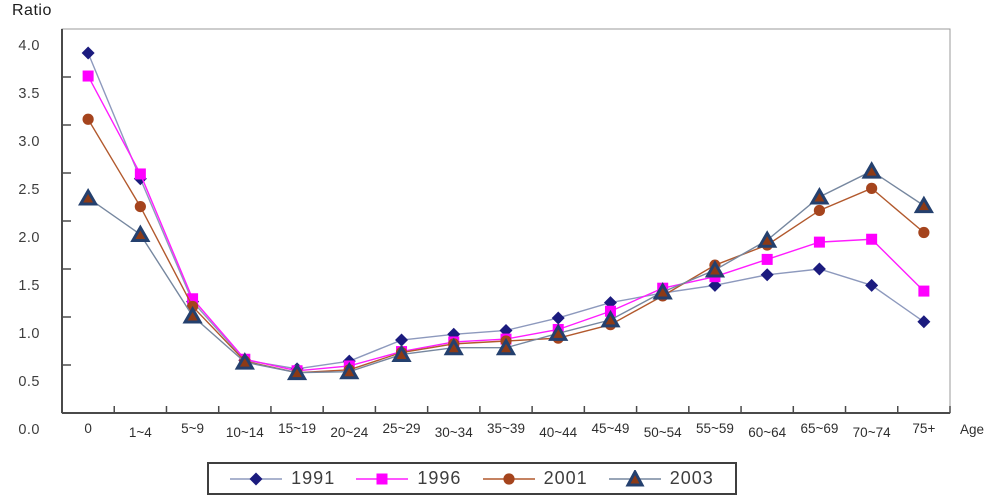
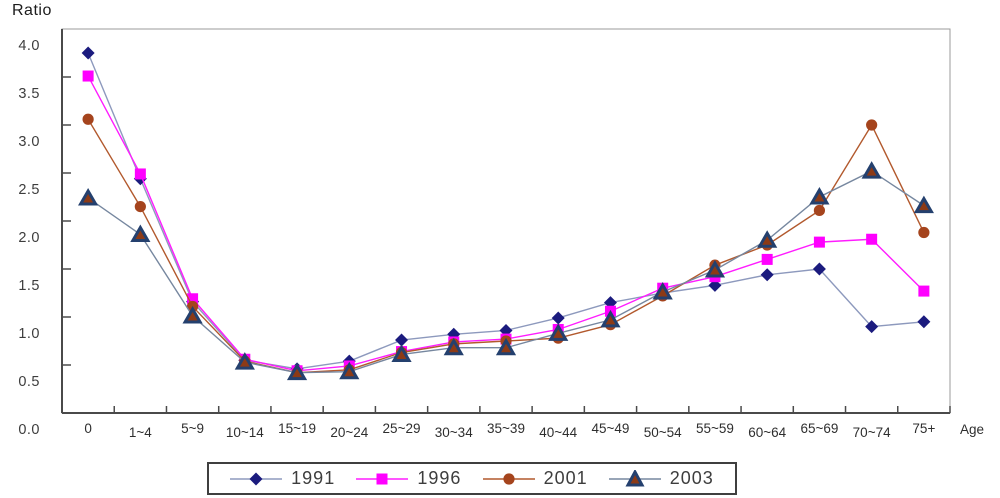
1991/70~74: 1.3 -> 0.9
2001/70~74: 2.3 -> 3.0
